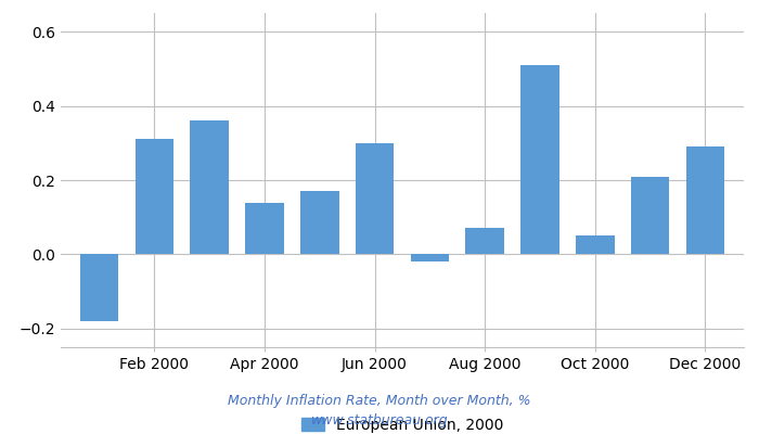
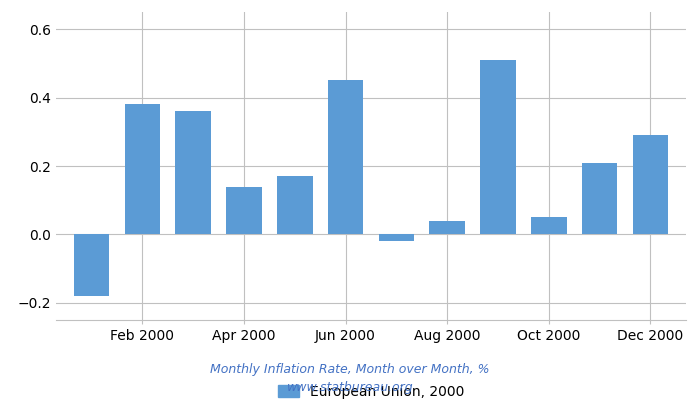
Feb 2000: 0.31 -> 0.38
Jun 2000: 0.30 -> 0.45
Aug 2000: 0.07 -> 0.04
